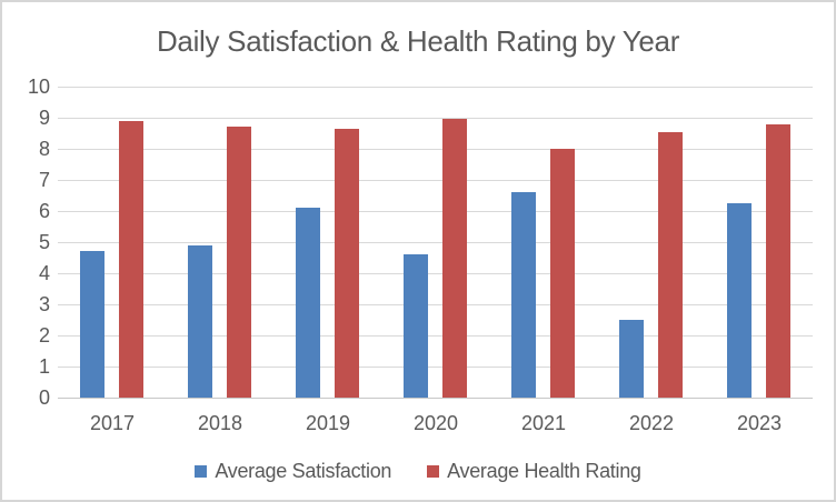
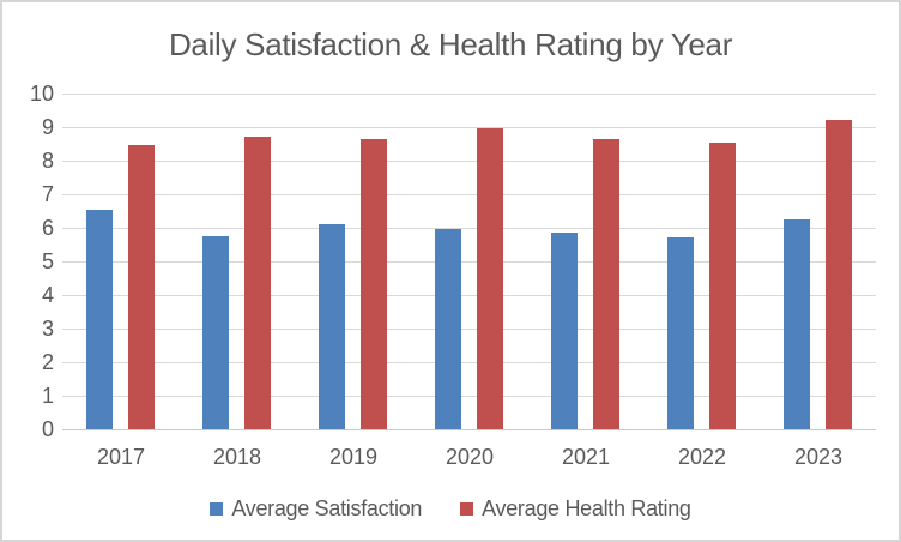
Average Satisfaction/2017: 4.7 -> 6.5
Average Health Rating/2017: 8.9 -> 8.4
Average Satisfaction/2018: 4.9 -> 5.8
Average Satisfaction/2020: 4.6 -> 6.0
Average Satisfaction/2021: 6.6 -> 5.8
Average Health Rating/2021: 8.0 -> 8.7
Average Satisfaction/2022: 2.5 -> 5.7
Average Health Rating/2023: 8.8 -> 9.2
